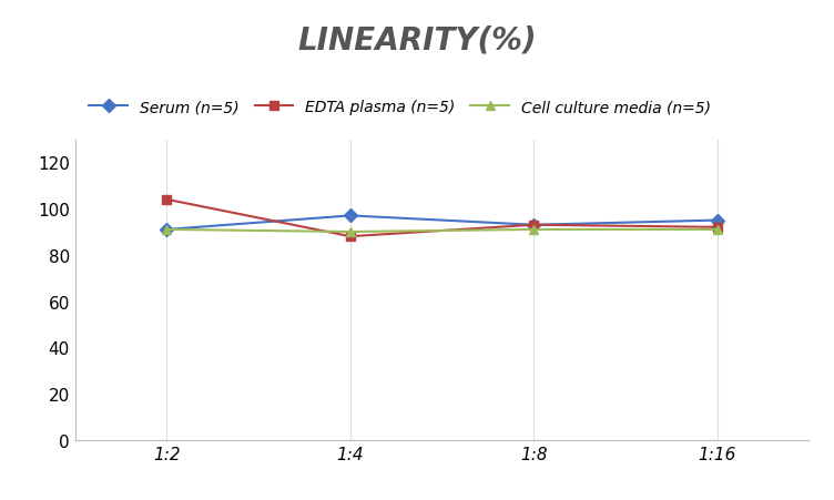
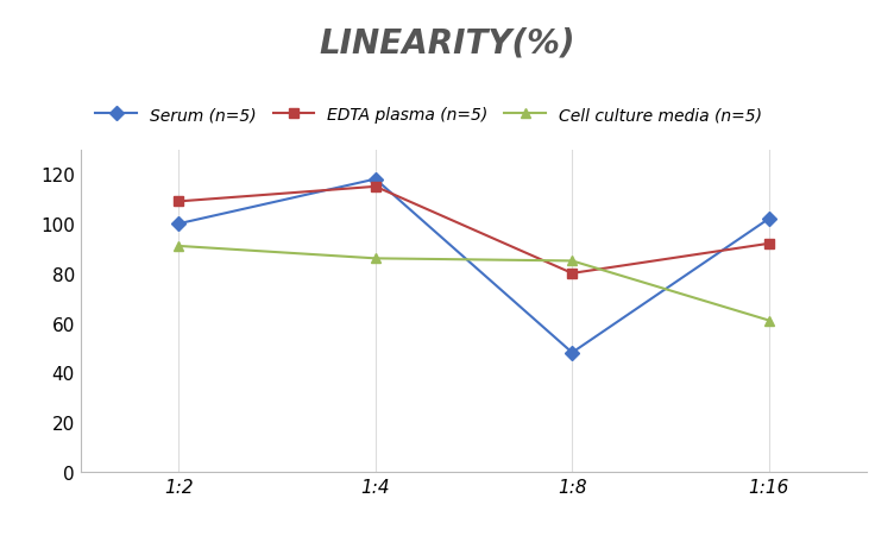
Serum (n=5)/1:2: 91 -> 100
EDTA plasma (n=5)/1:2: 104 -> 109
Serum (n=5)/1:4: 97 -> 118
EDTA plasma (n=5)/1:4: 88 -> 115
Cell culture media (n=5)/1:4: 90 -> 86
Serum (n=5)/1:8: 93 -> 48
EDTA plasma (n=5)/1:8: 93 -> 80
Cell culture media (n=5)/1:8: 91 -> 85
Serum (n=5)/1:16: 95 -> 102
Cell culture media (n=5)/1:16: 91 -> 61
